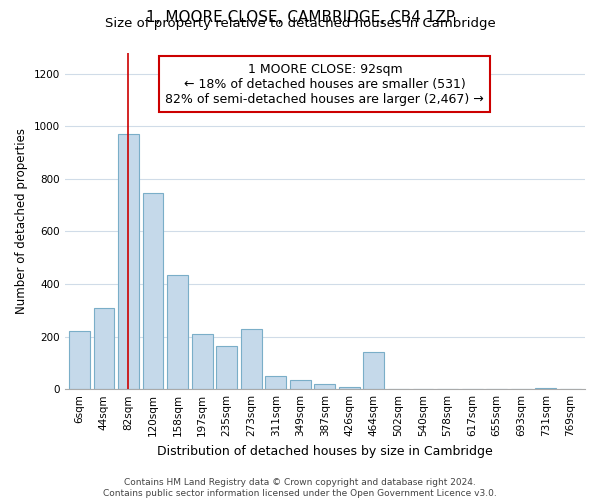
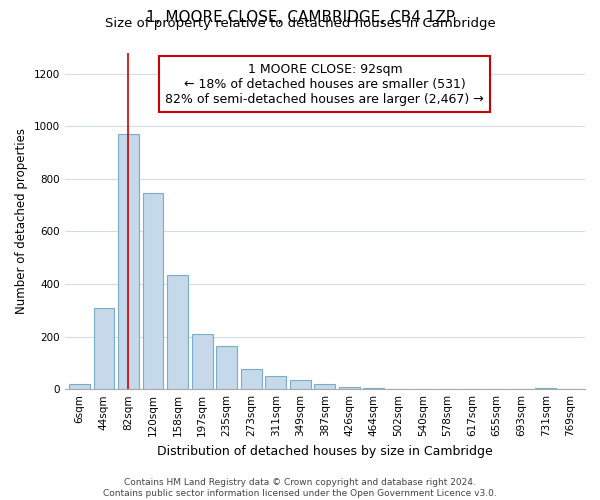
6sqm: 220 -> 20
273sqm: 230 -> 75
464sqm: 140 -> 5
